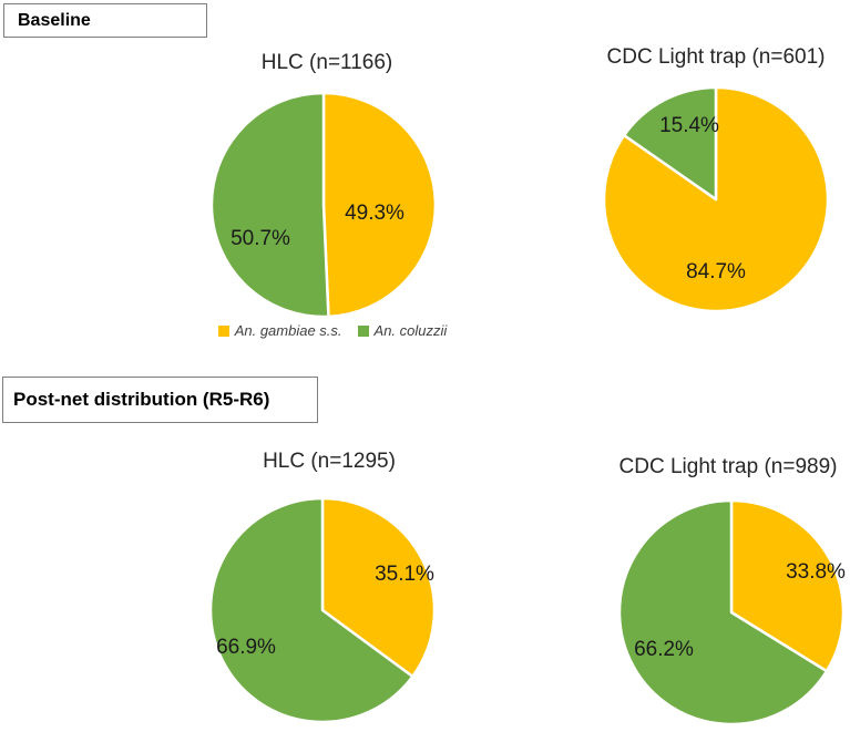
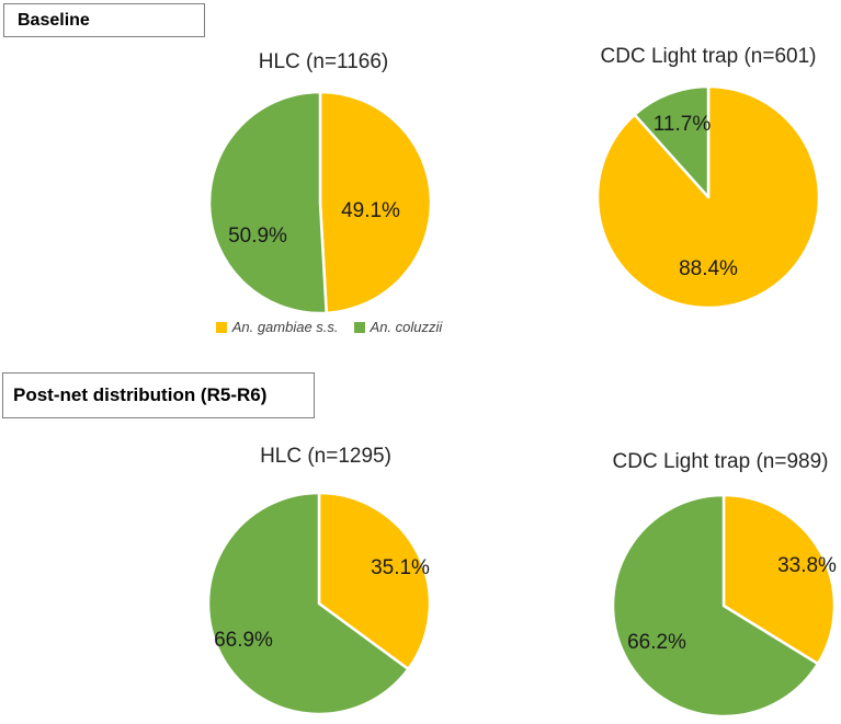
HLC (n=1166)/An. gambiae s.s.: 49.3% -> 49.1%
HLC (n=1166)/An. coluzzii: 50.7% -> 50.9%
CDC Light trap (n=601)/An. gambiae s.s.: 84.7% -> 88.4%
CDC Light trap (n=601)/An. coluzzii: 15.4% -> 11.7%
